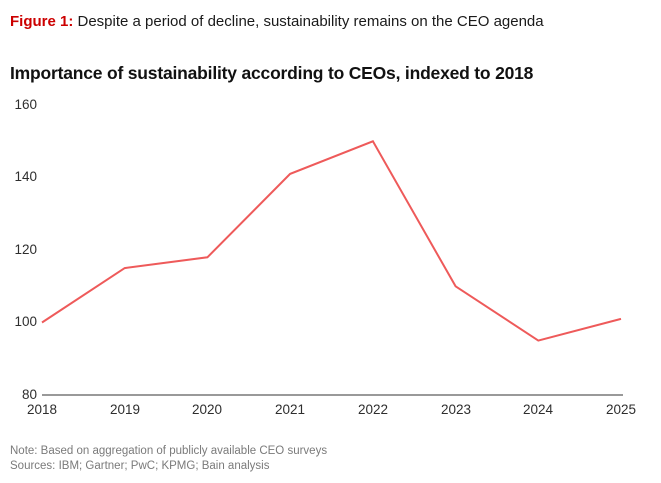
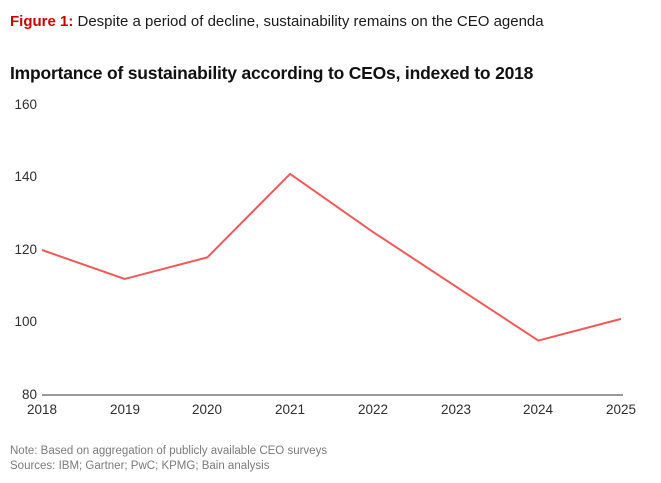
2018: 100 -> 120
2019: 115 -> 112
2022: 150 -> 125
